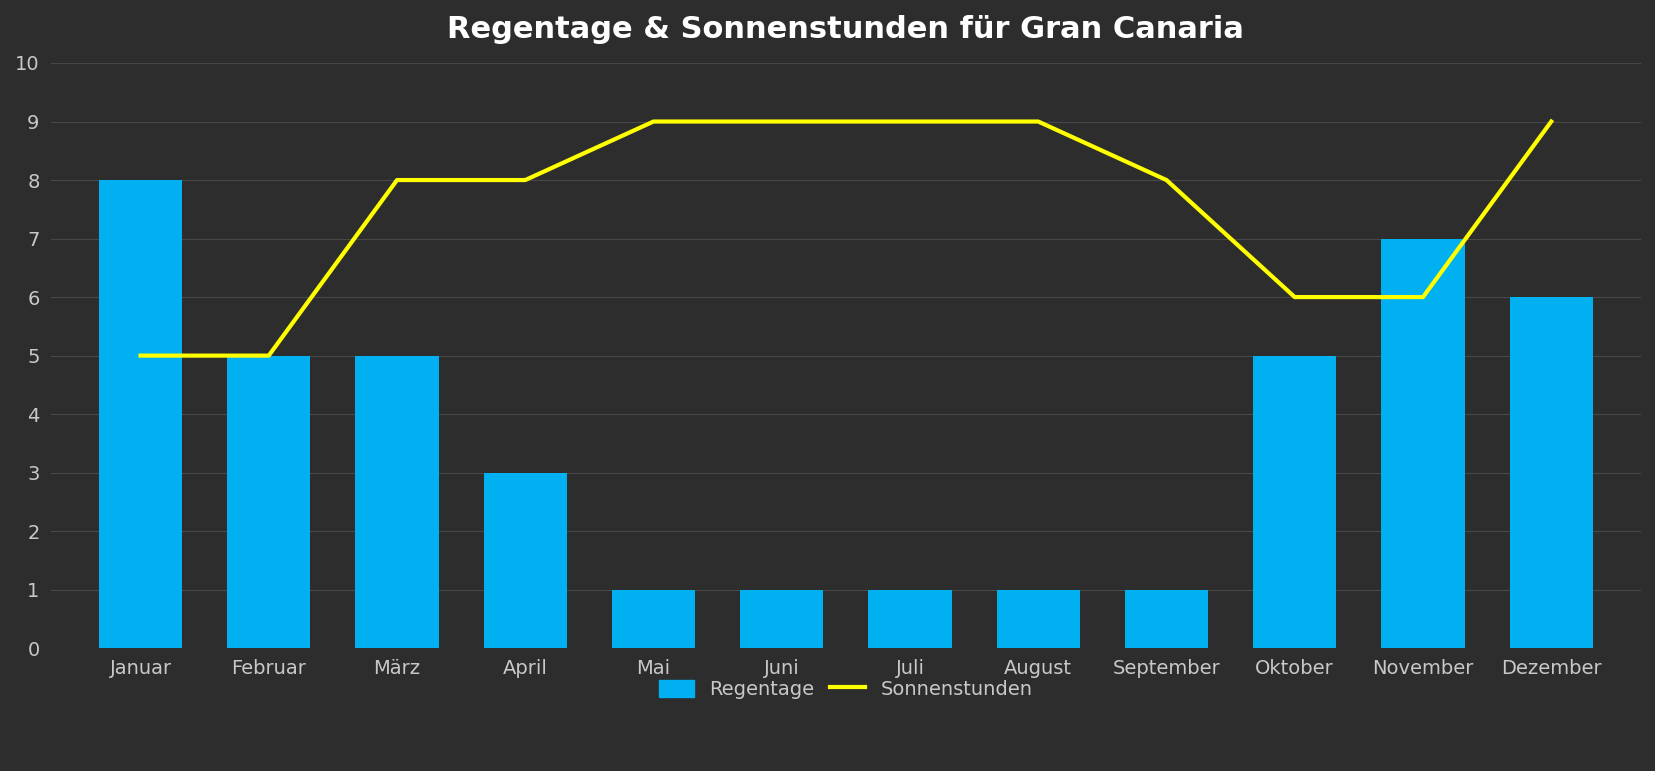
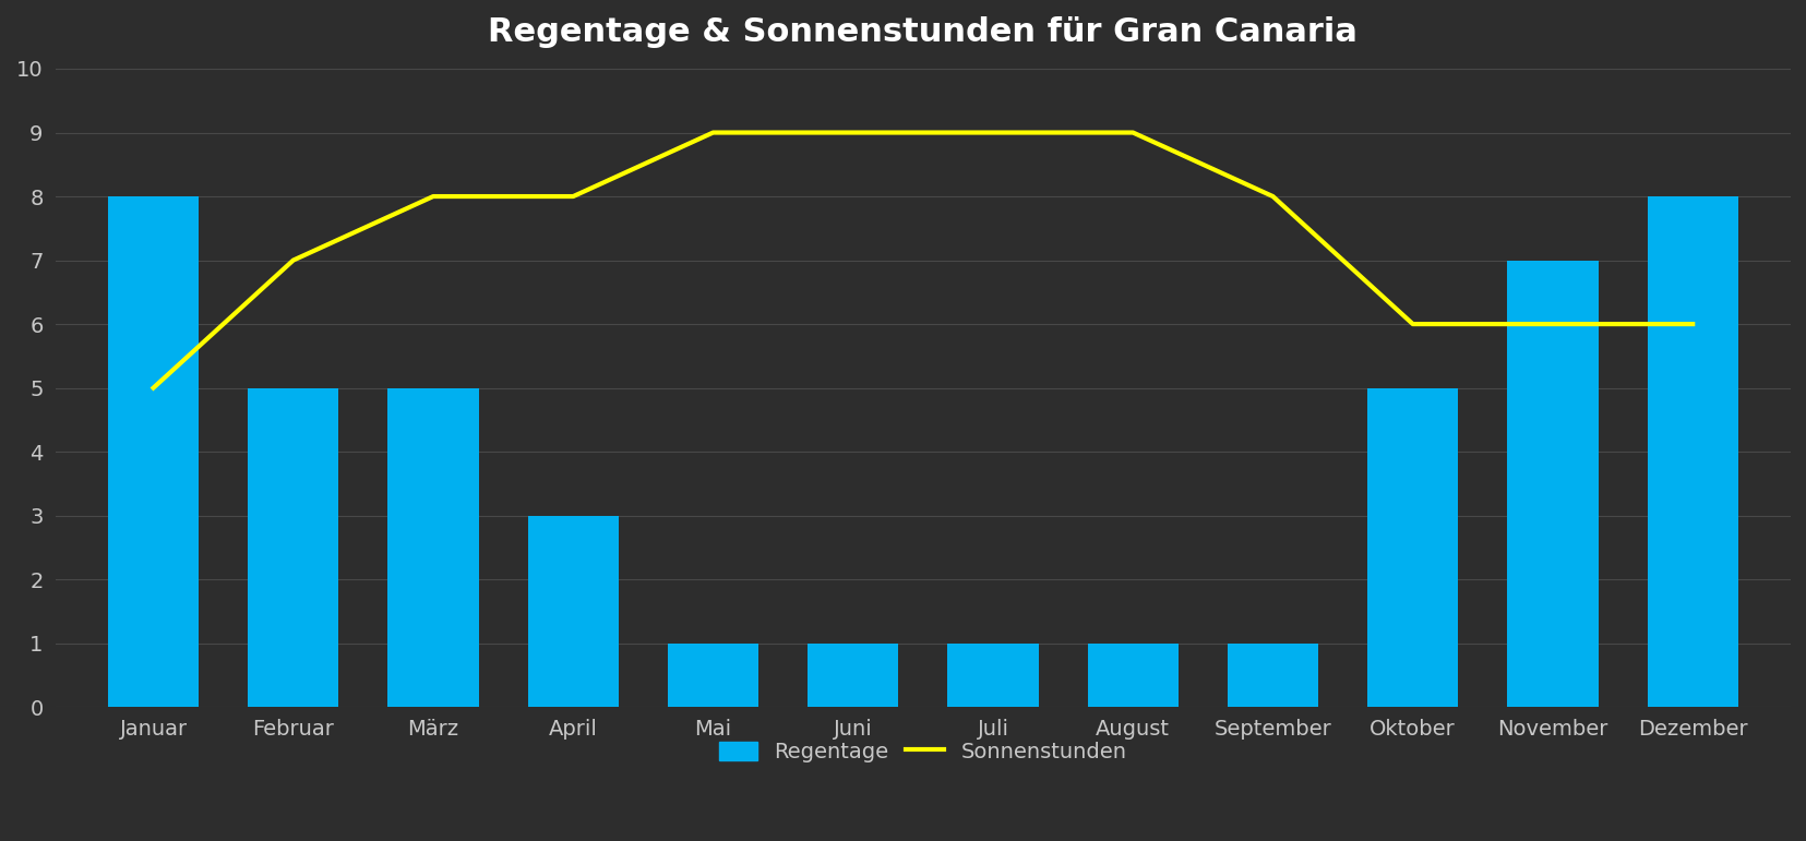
Sonnenstunden/Februar: 5 -> 7
Regentage/Dezember: 6 -> 8
Sonnenstunden/Dezember: 9 -> 6
